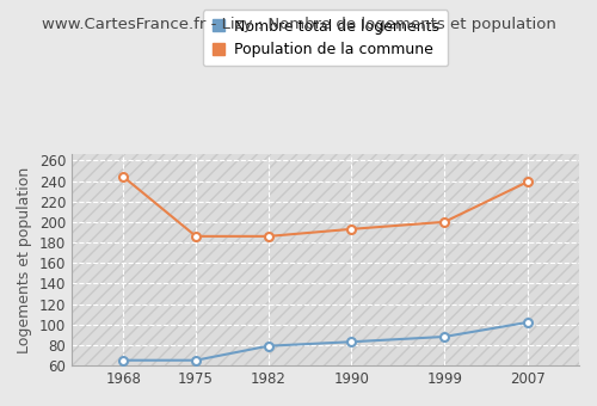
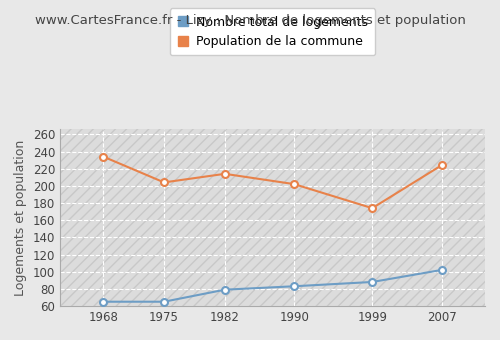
Population de la commune/1968: 244 -> 234
Population de la commune/1975: 186 -> 204
Population de la commune/1982: 186 -> 214
Population de la commune/1990: 193 -> 202
Population de la commune/1999: 200 -> 174
Population de la commune/2007: 239 -> 224
